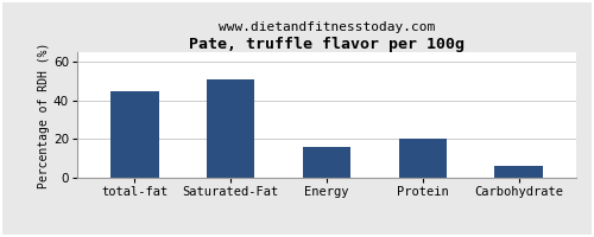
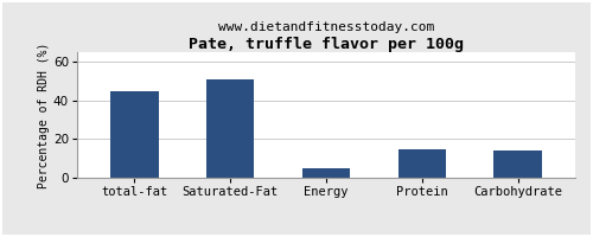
Energy: 16 -> 5
Protein: 20 -> 15
Carbohydrate: 6 -> 14
